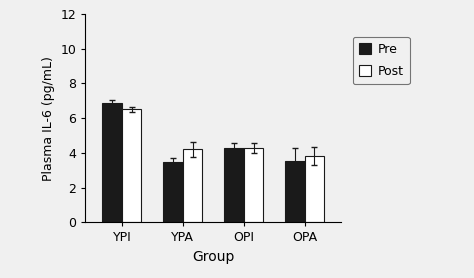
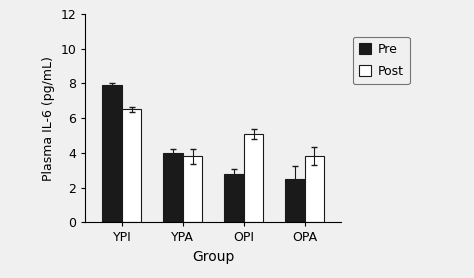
Pre/YPI: 6.9 -> 7.9
Pre/YPA: 3.5 -> 4.0
Post/YPA: 4.2 -> 3.8
Pre/OPI: 4.3 -> 2.8
Post/OPI: 4.3 -> 5.1
Pre/OPA: 3.5 -> 2.5
